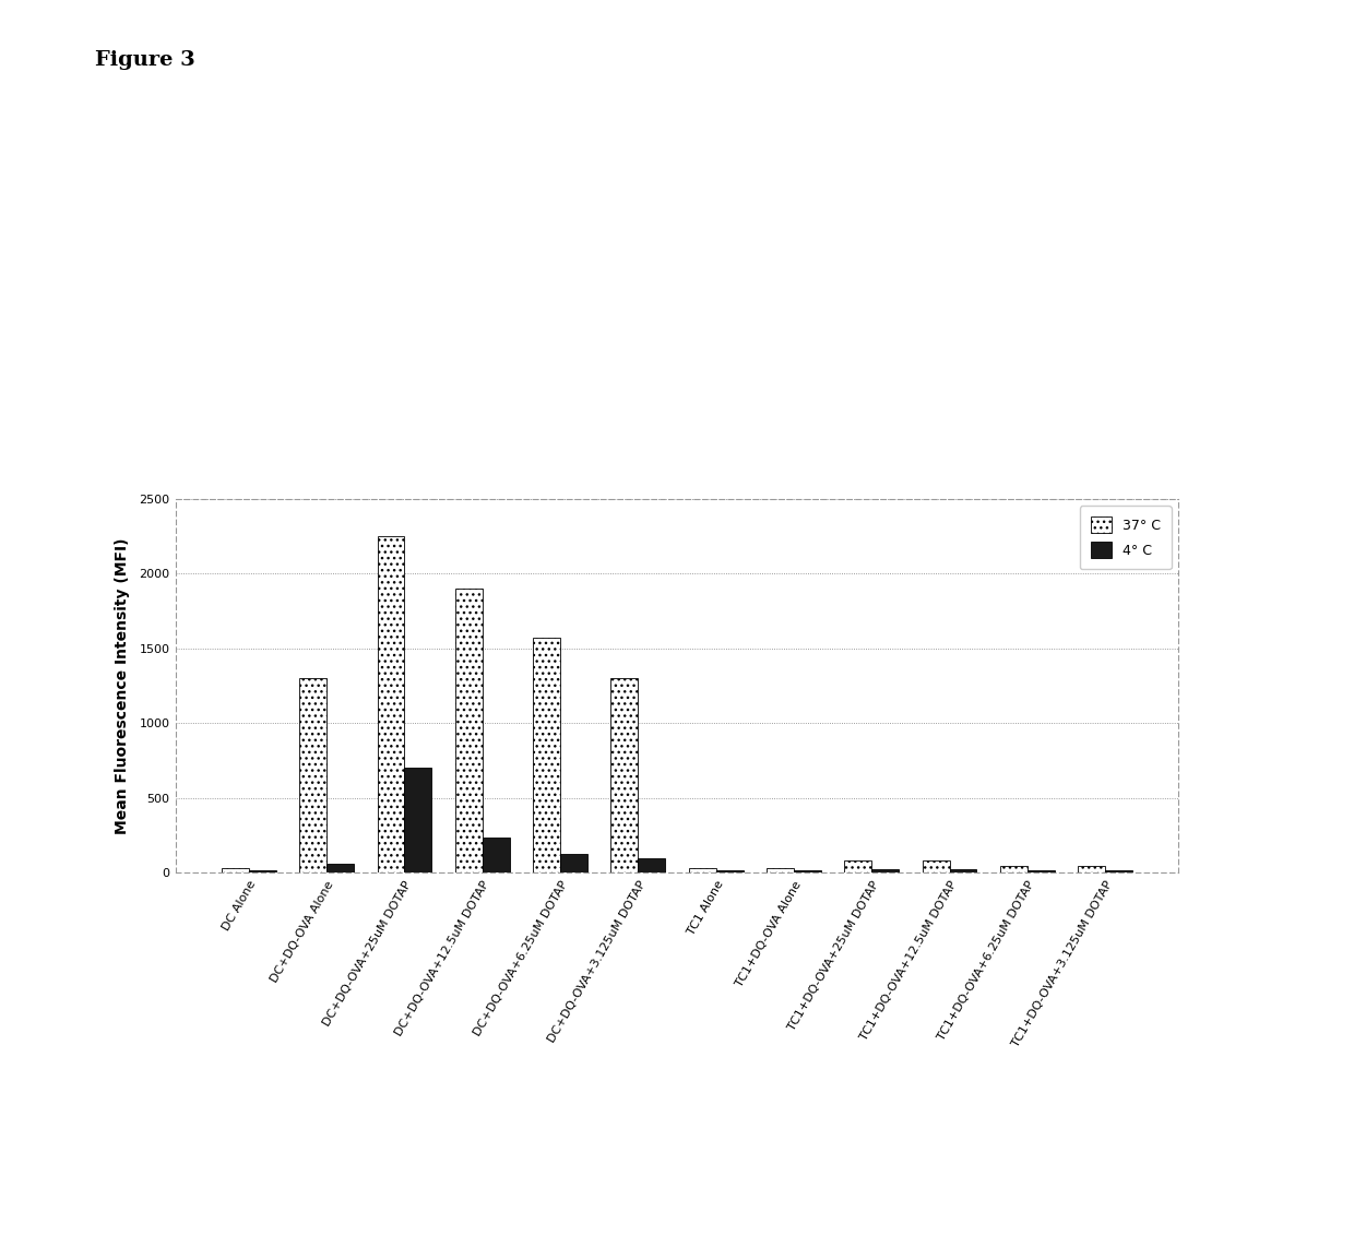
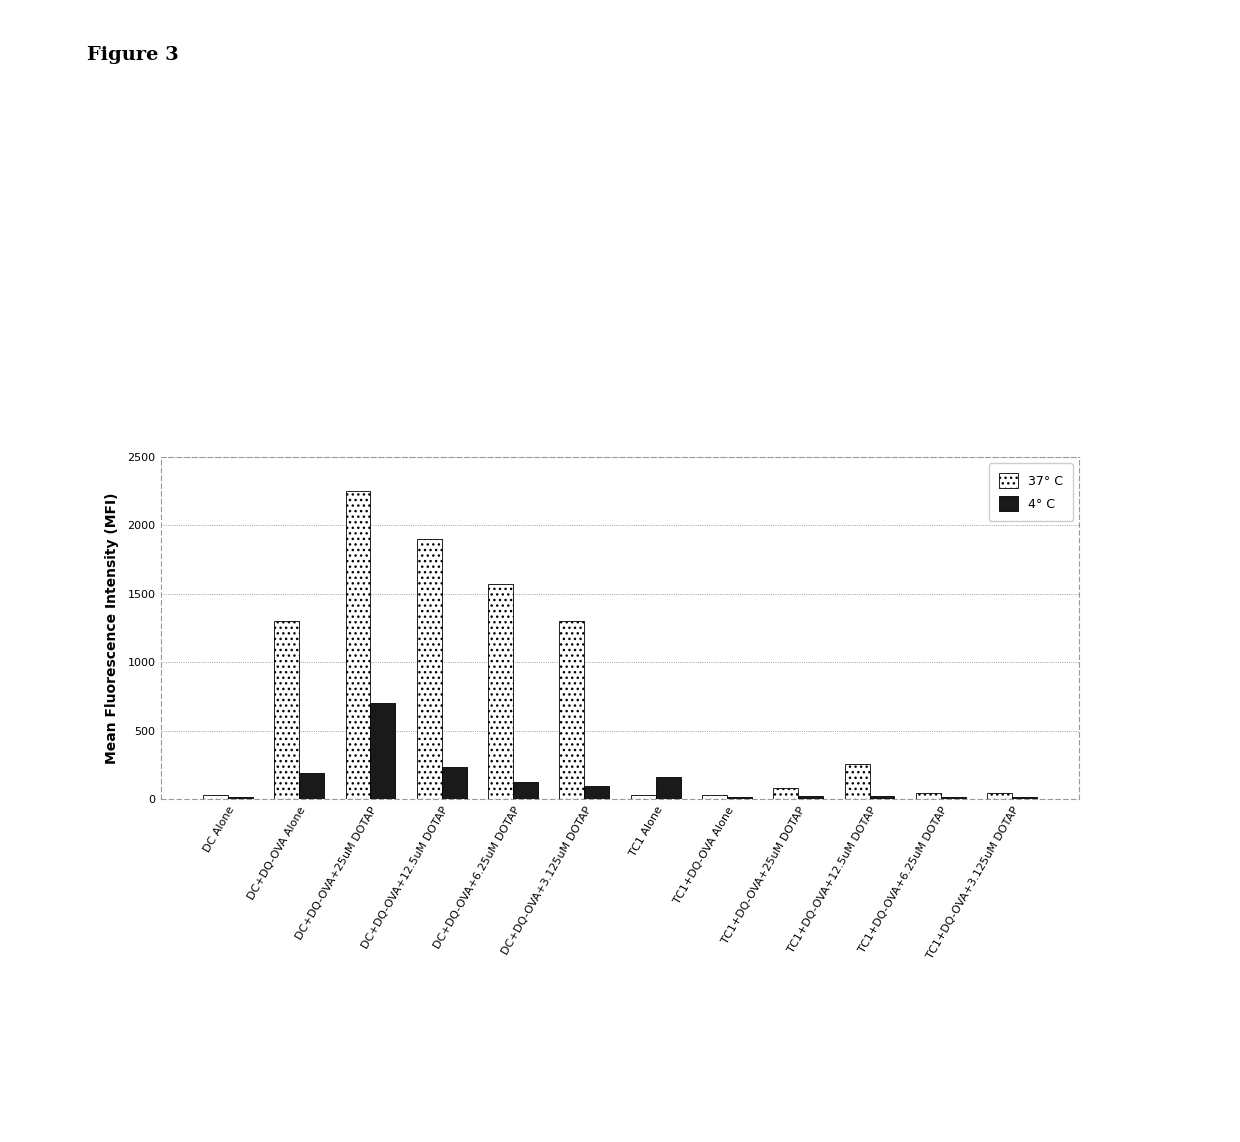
4° C/DC+DQ-OVA Alone: 60 -> 190
4° C/TC1 Alone: 20 -> 160
37° C/TC1+DQ-OVA+12.5uM DOTAP: 80 -> 260
